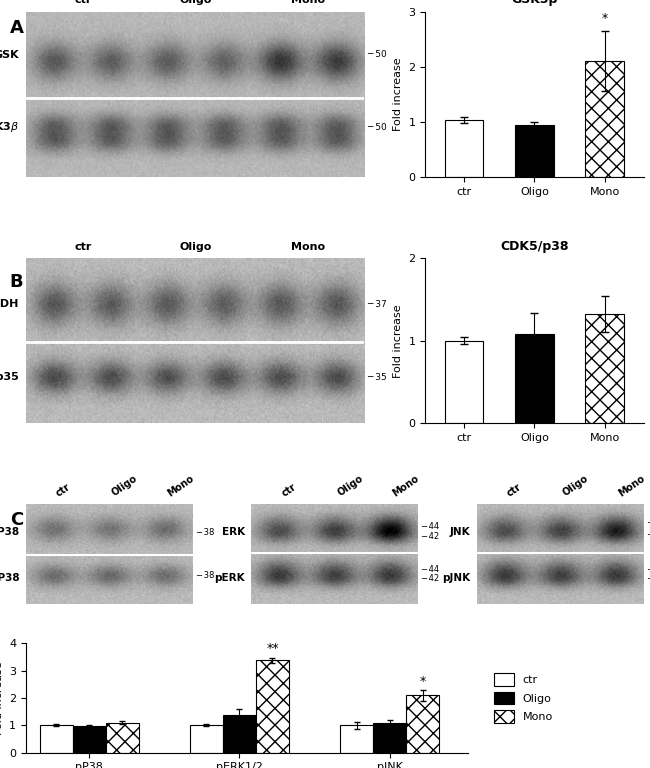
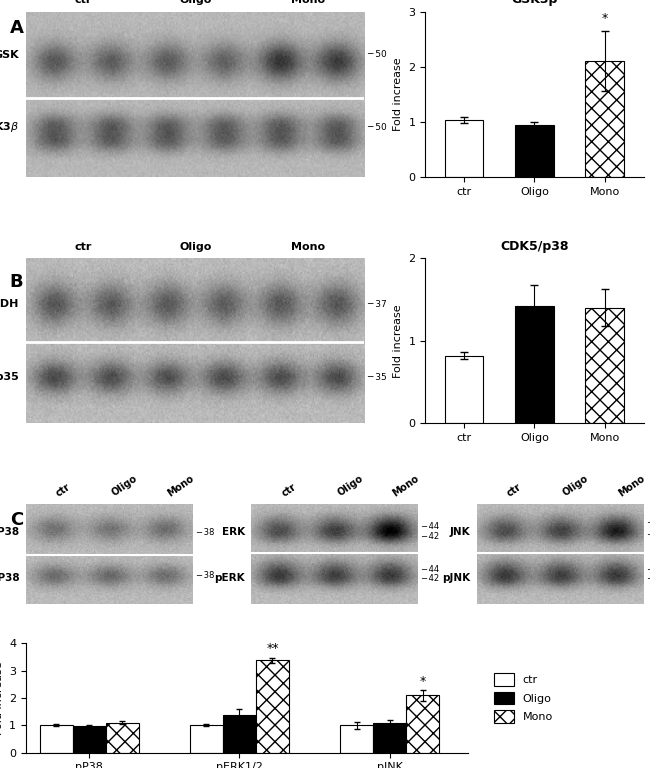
CDK5/p38/ctr: 1.00 -> 0.82
CDK5/p38/Oligo: 1.08 -> 1.42
CDK5/p38/Mono: 1.32 -> 1.40
